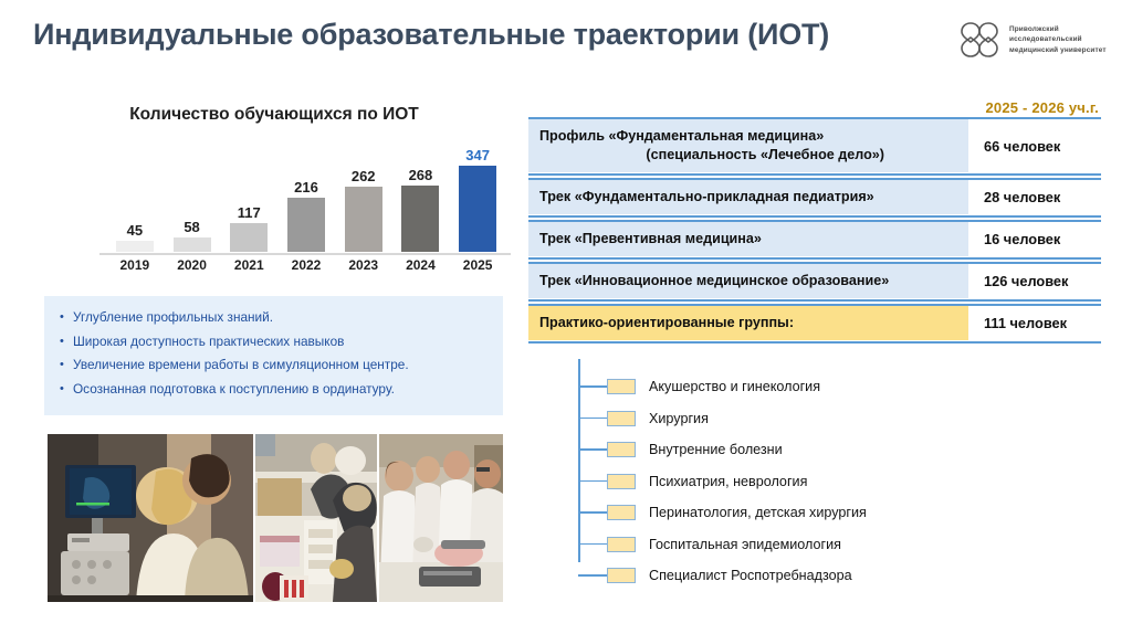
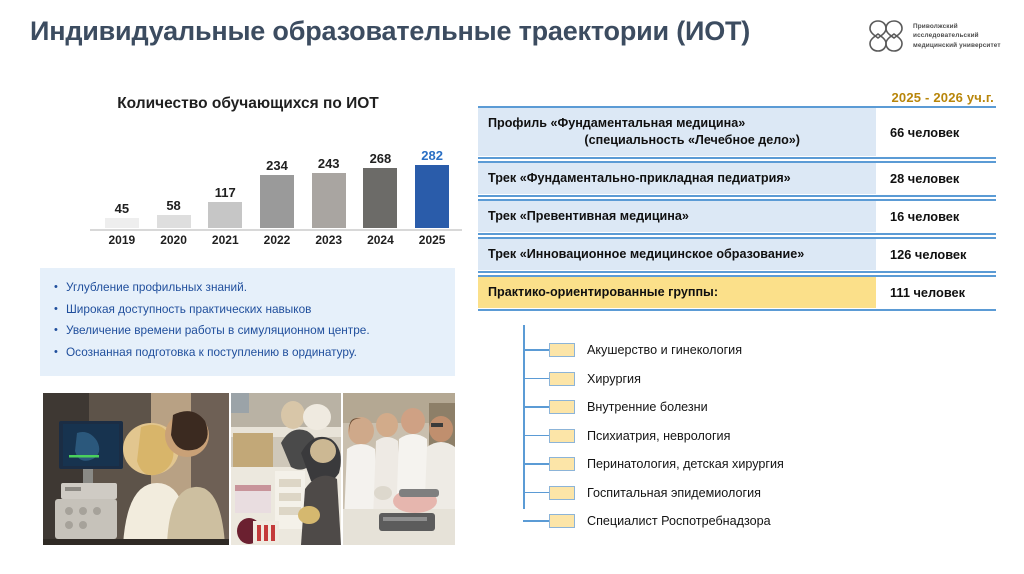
2022: 216 -> 234
2023: 262 -> 243
2025: 347 -> 282
